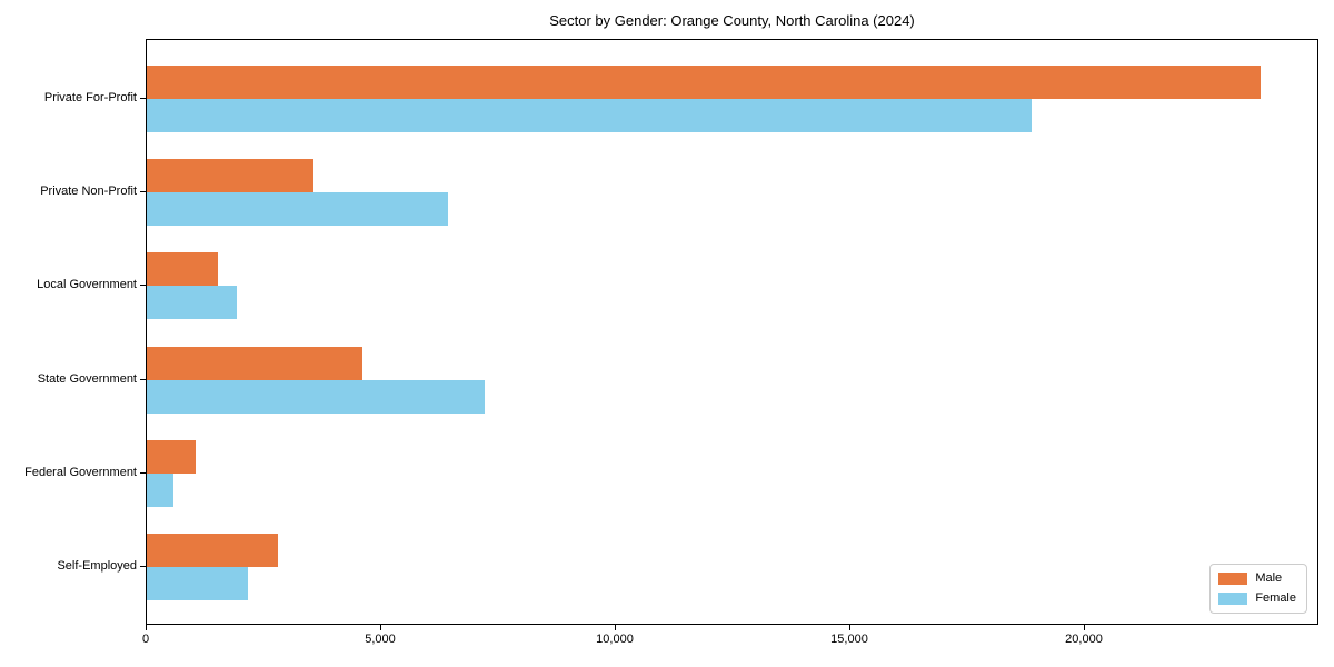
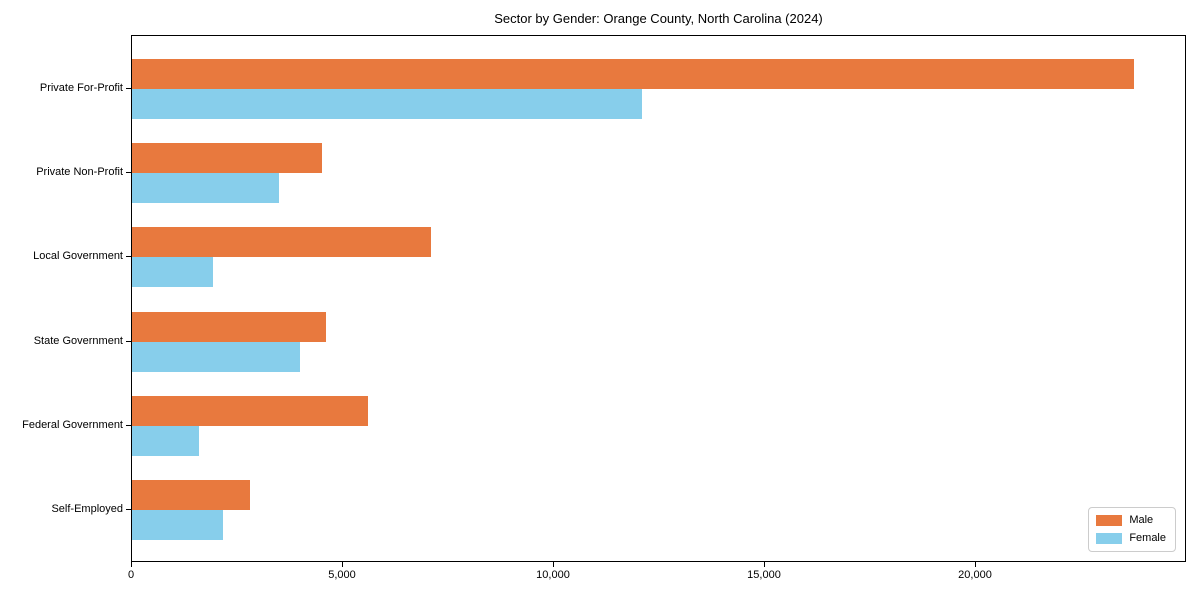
Female/Private For-Profit: 18900 -> 12100
Male/Private Non-Profit: 3600 -> 4500
Female/Private Non-Profit: 6400 -> 3500
Male/Local Government: 1500 -> 7100
Female/State Government: 7200 -> 4000
Male/Federal Government: 1000 -> 5600
Female/Federal Government: 600 -> 1600
